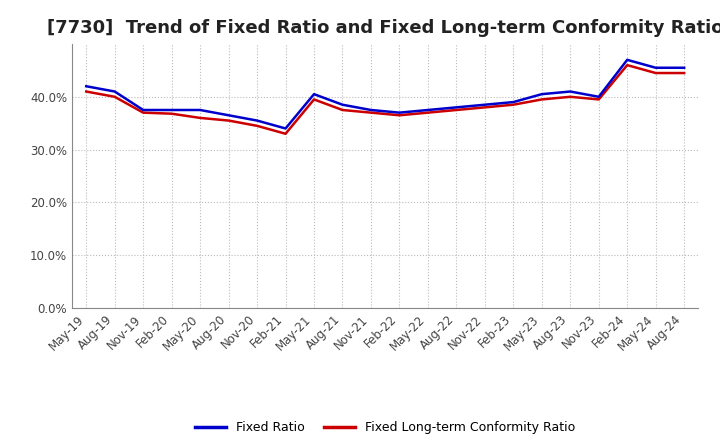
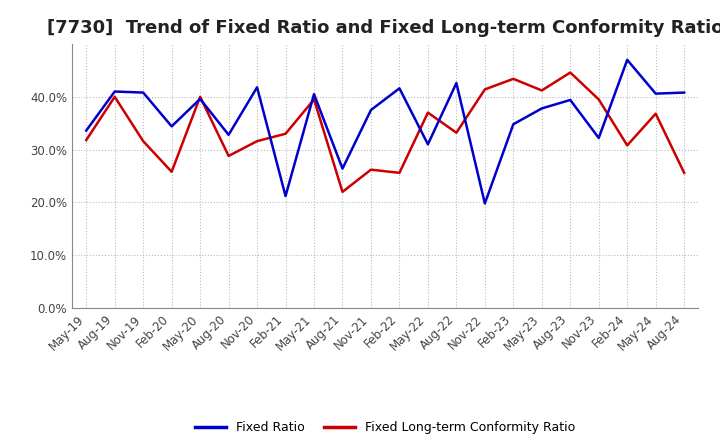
Fixed Ratio/May-19: 42.0% -> 33.6%
Fixed Long-term Conformity Ratio/May-19: 41.0% -> 31.8%
Fixed Ratio/Nov-19: 37.5% -> 40.8%
Fixed Long-term Conformity Ratio/Nov-19: 37.0% -> 31.6%
Fixed Ratio/Feb-20: 37.5% -> 34.4%
Fixed Long-term Conformity Ratio/Feb-20: 36.8% -> 25.8%
Fixed Ratio/May-20: 37.5% -> 39.6%
Fixed Long-term Conformity Ratio/May-20: 36.0% -> 40.0%
Fixed Ratio/Aug-20: 36.5% -> 32.8%
Fixed Long-term Conformity Ratio/Aug-20: 35.5% -> 28.8%
Fixed Ratio/Nov-20: 35.5% -> 41.8%
Fixed Long-term Conformity Ratio/Nov-20: 34.5% -> 31.6%
Fixed Ratio/Feb-21: 34.0% -> 21.2%
Fixed Ratio/Aug-21: 38.5% -> 26.4%
Fixed Long-term Conformity Ratio/Aug-21: 37.5% -> 22.0%
Fixed Long-term Conformity Ratio/Nov-21: 37.0% -> 26.2%
Fixed Ratio/Feb-22: 37.0% -> 41.6%
Fixed Long-term Conformity Ratio/Feb-22: 36.5% -> 25.6%
Fixed Ratio/May-22: 37.5% -> 31.0%
Fixed Ratio/Aug-22: 38.0% -> 42.6%
Fixed Long-term Conformity Ratio/Aug-22: 37.5% -> 33.2%
Fixed Ratio/Nov-22: 38.5% -> 19.8%
Fixed Long-term Conformity Ratio/Nov-22: 38.0% -> 41.4%
Fixed Ratio/Feb-23: 39.0% -> 34.8%
Fixed Long-term Conformity Ratio/Feb-23: 38.5% -> 43.4%
Fixed Ratio/May-23: 40.5% -> 37.8%
Fixed Long-term Conformity Ratio/May-23: 39.5% -> 41.2%
Fixed Ratio/Aug-23: 41.0% -> 39.4%
Fixed Long-term Conformity Ratio/Aug-23: 40.0% -> 44.6%
Fixed Ratio/Nov-23: 40.0% -> 32.2%
Fixed Long-term Conformity Ratio/Feb-24: 46.0% -> 30.8%
Fixed Ratio/May-24: 45.5% -> 40.6%
Fixed Long-term Conformity Ratio/May-24: 44.5% -> 36.8%
Fixed Ratio/Aug-24: 45.5% -> 40.8%
Fixed Long-term Conformity Ratio/Aug-24: 44.5% -> 25.6%
